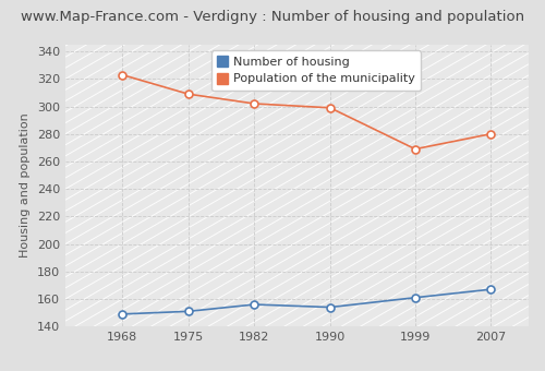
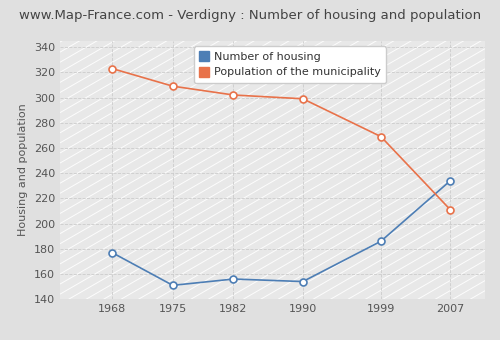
Number of housing/1968: 149 -> 177
Number of housing/1999: 161 -> 186
Number of housing/2007: 167 -> 234
Population of the municipality/2007: 280 -> 211
